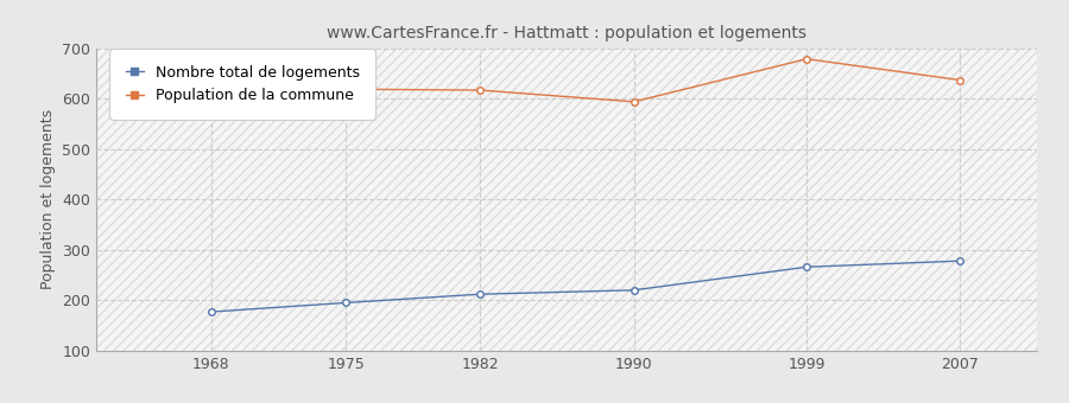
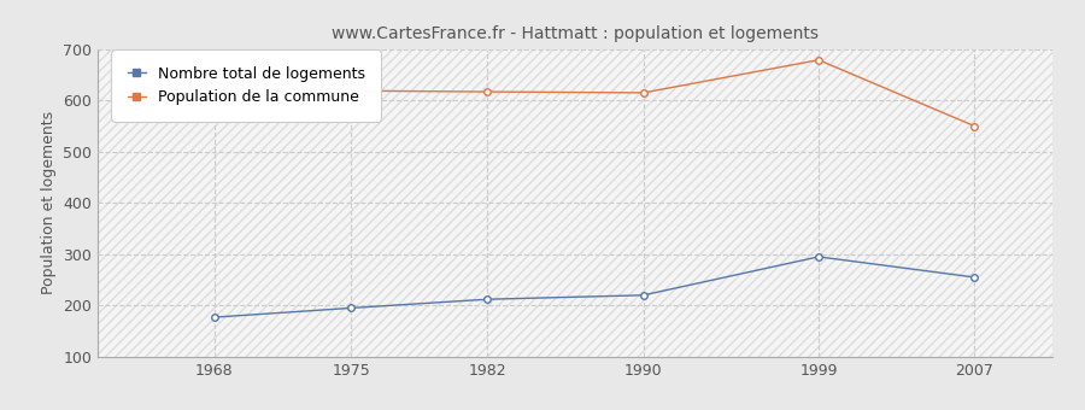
Population de la commune/1990: 594 -> 615
Nombre total de logements/1999: 266 -> 295
Nombre total de logements/2007: 278 -> 255
Population de la commune/2007: 637 -> 550
